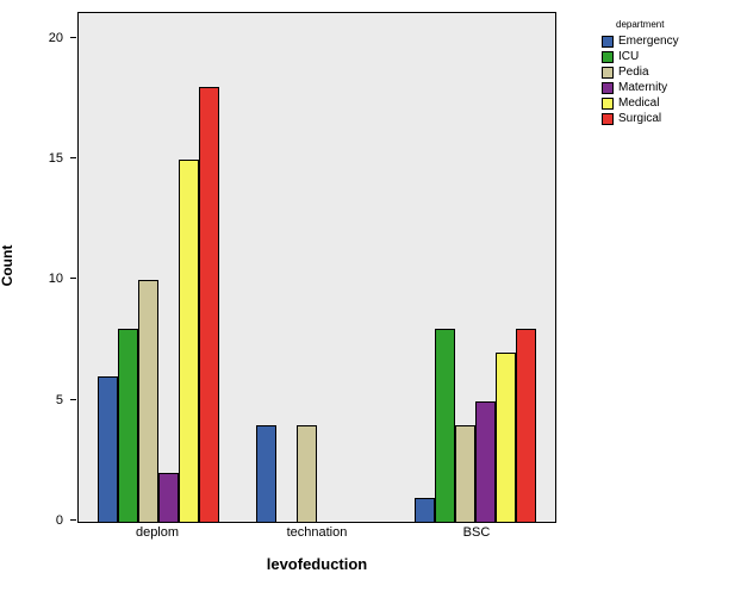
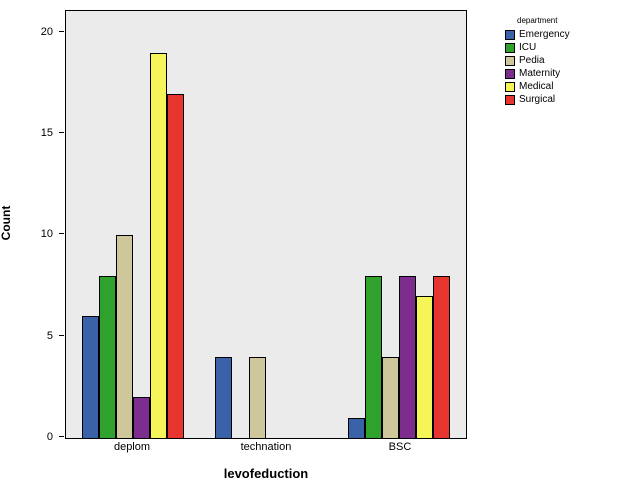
Medical/deplom: 15 -> 19
Surgical/deplom: 18 -> 17
Maternity/BSC: 5 -> 8
